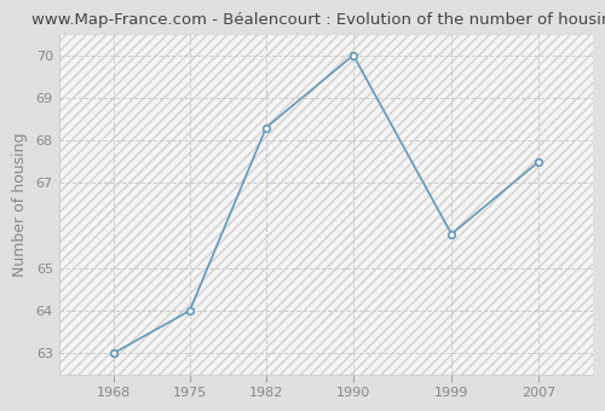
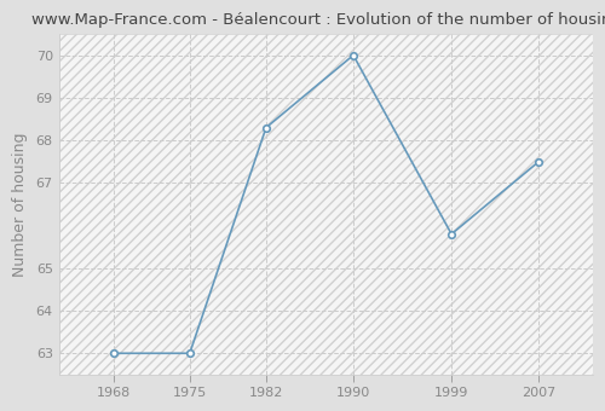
1975: 64.0 -> 63.0
